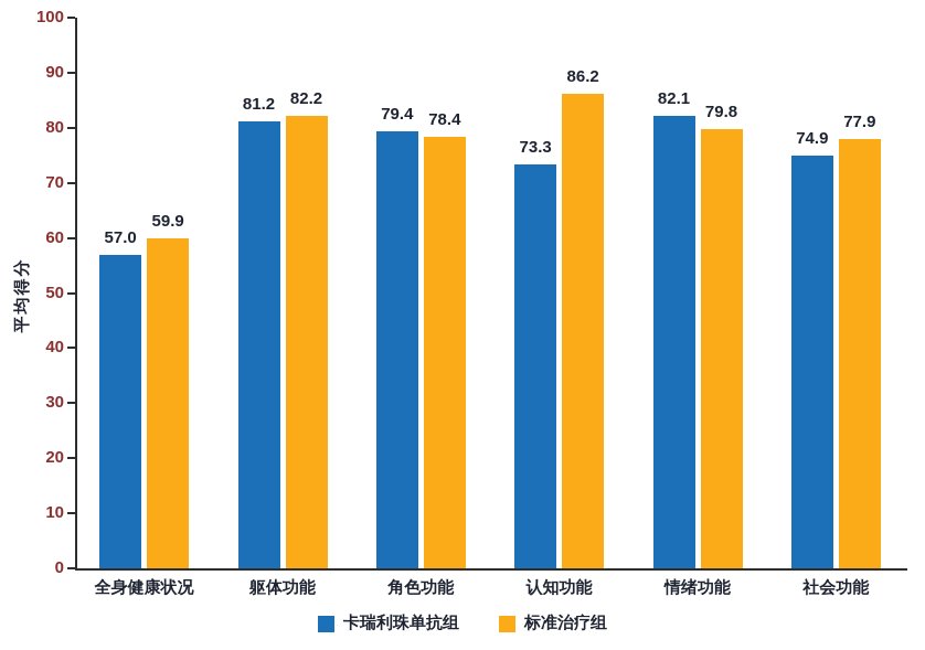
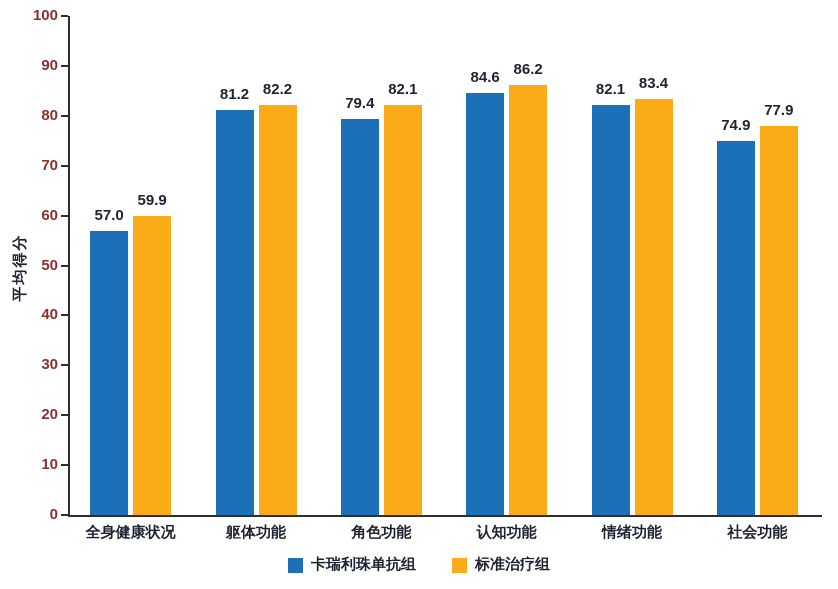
标准治疗组/角色功能: 78.4 -> 82.1
卡瑞利珠单抗组/认知功能: 73.3 -> 84.6
标准治疗组/情绪功能: 79.8 -> 83.4
